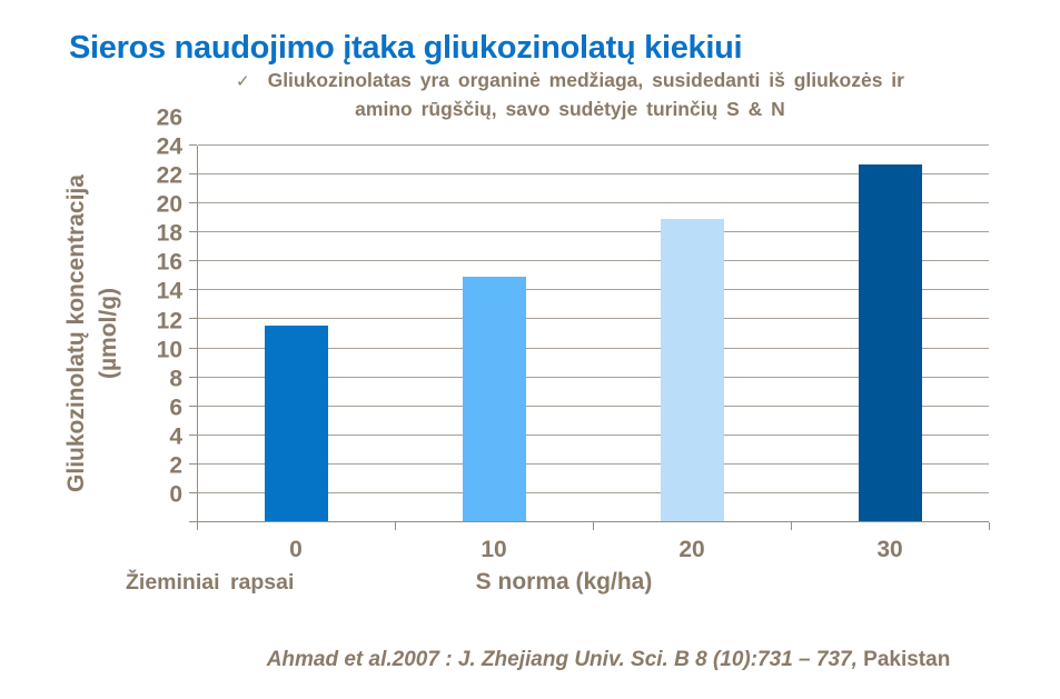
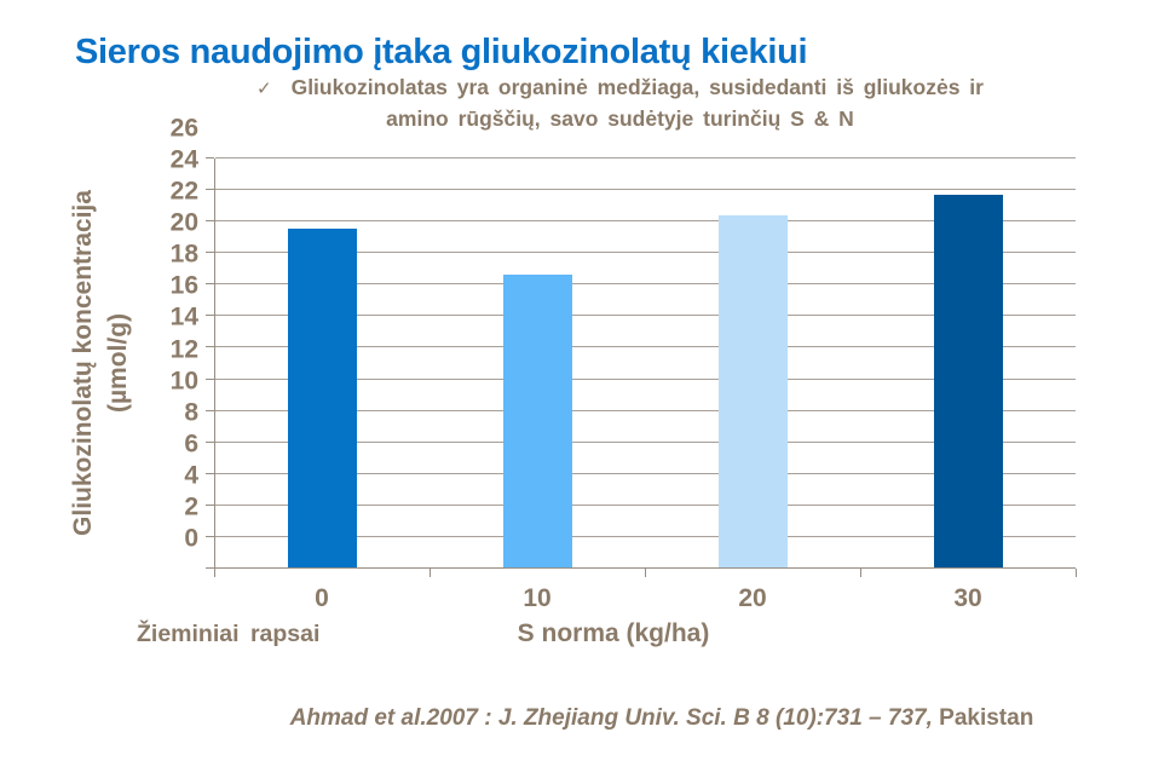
0: 13.5 -> 21.5
10: 16.9 -> 18.6
20: 20.9 -> 22.3
30: 24.6 -> 23.6
